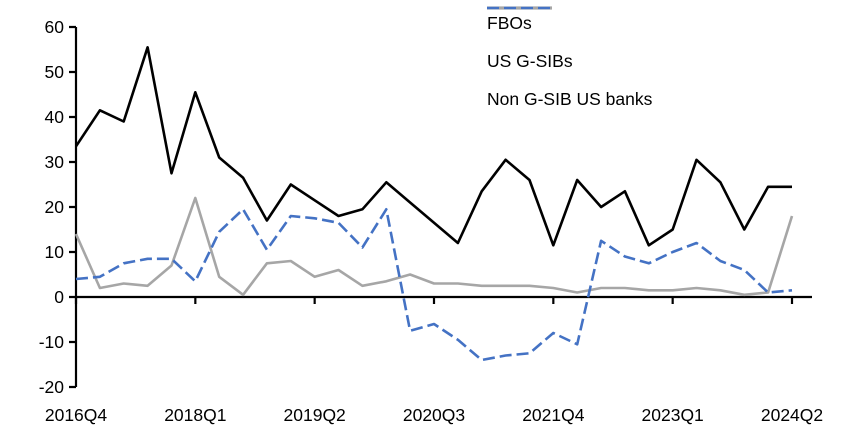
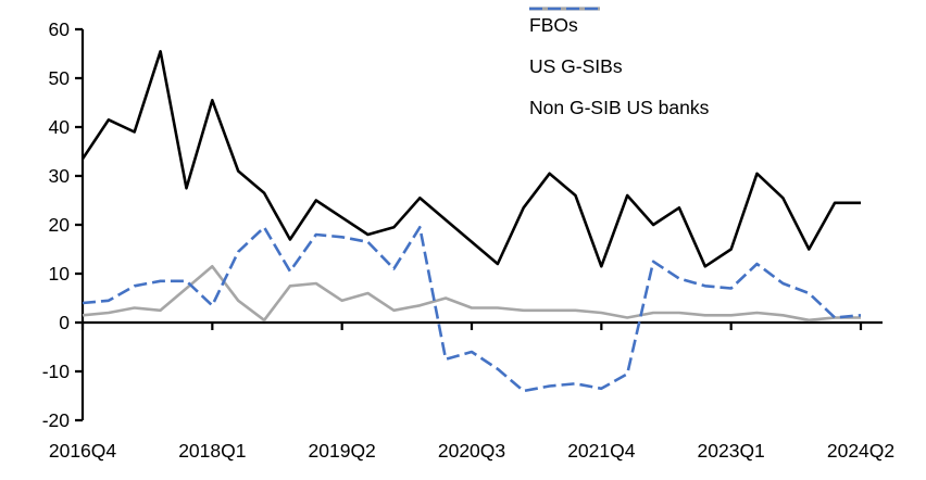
US G-SIBs/2016Q4: 14 -> 2
US G-SIBs/2018Q1: 22 -> 12
Non G-SIB US banks/2021Q4: -8 -> -14
Non G-SIB US banks/2023Q1: 10 -> 7
US G-SIBs/2024Q2: 18 -> 1
